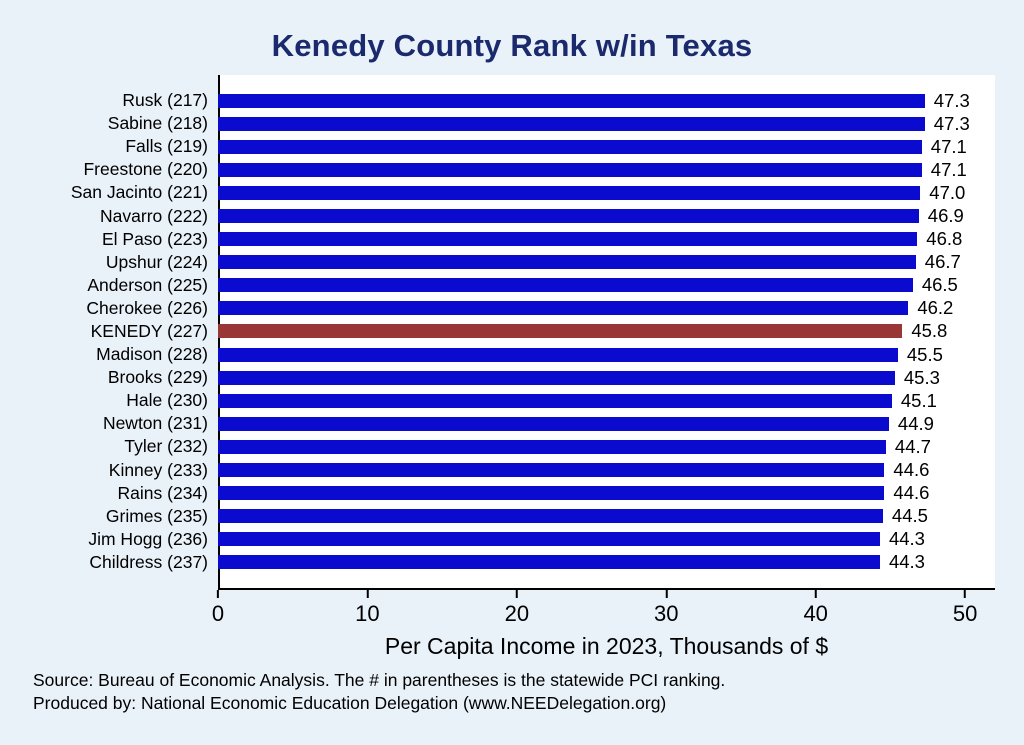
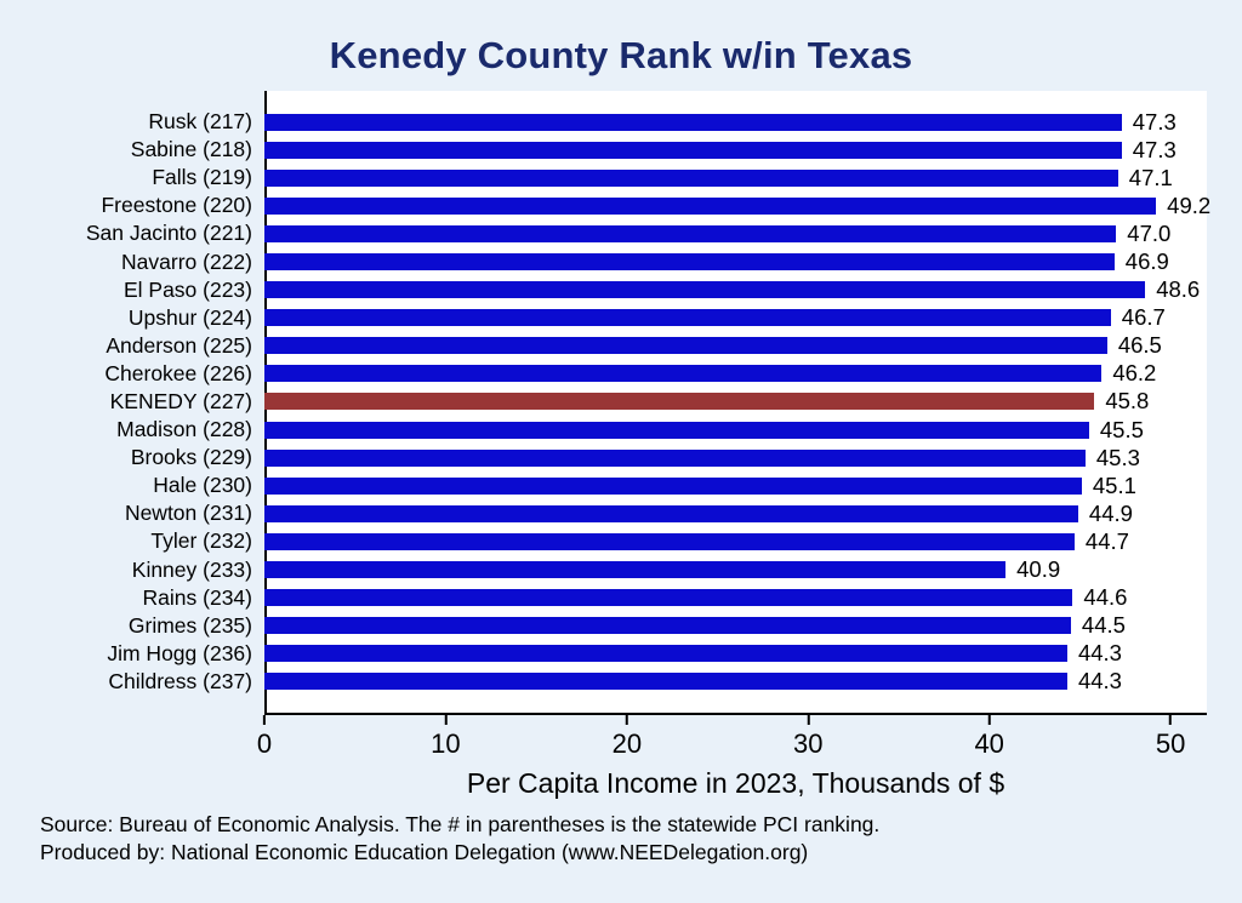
Freestone (220): 47.1 -> 49.2
El Paso (223): 46.8 -> 48.6
Kinney (233): 44.6 -> 40.9
